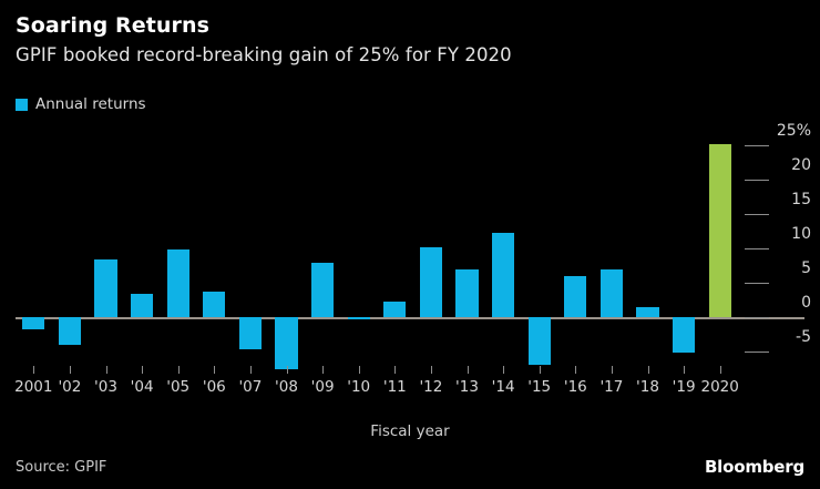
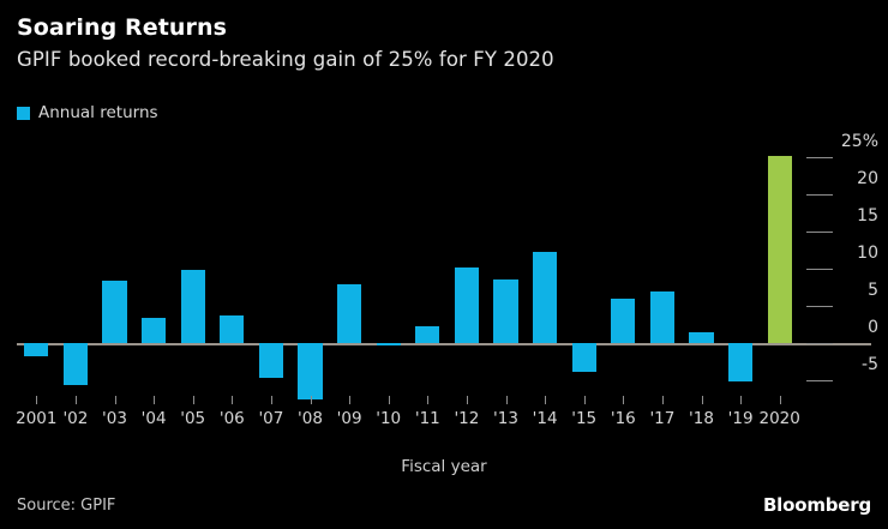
'02: -4% -> -6%
'13: 7% -> 9%
'15: -7% -> -4%
